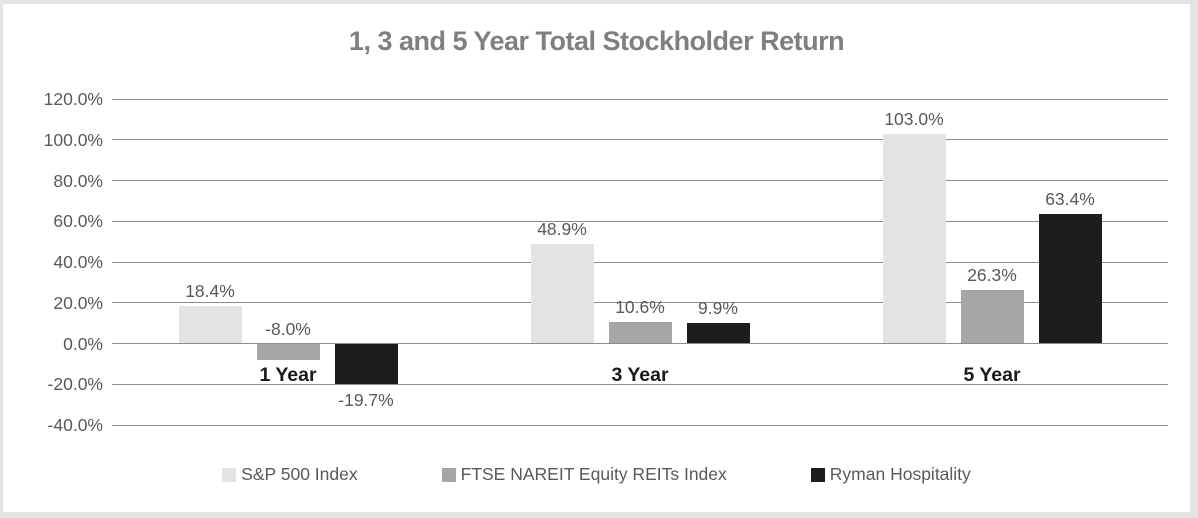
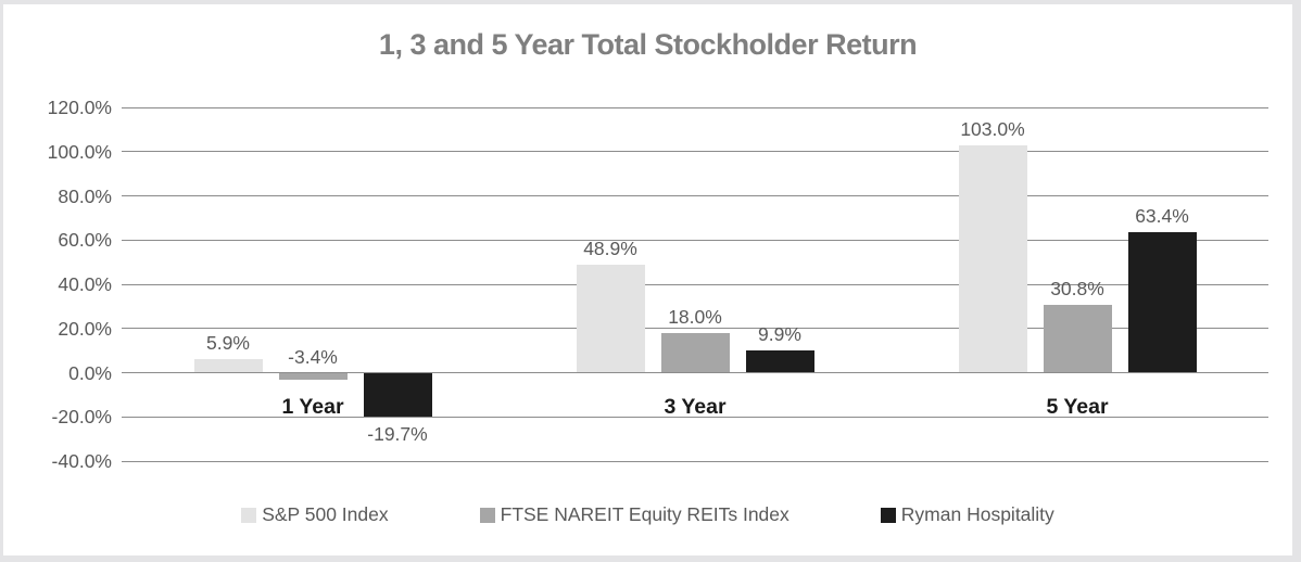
S&P 500 Index/1 Year: 18.4% -> 5.9%
FTSE NAREIT Equity REITs Index/1 Year: -8.0% -> -3.4%
FTSE NAREIT Equity REITs Index/3 Year: 10.6% -> 18.0%
FTSE NAREIT Equity REITs Index/5 Year: 26.3% -> 30.8%
